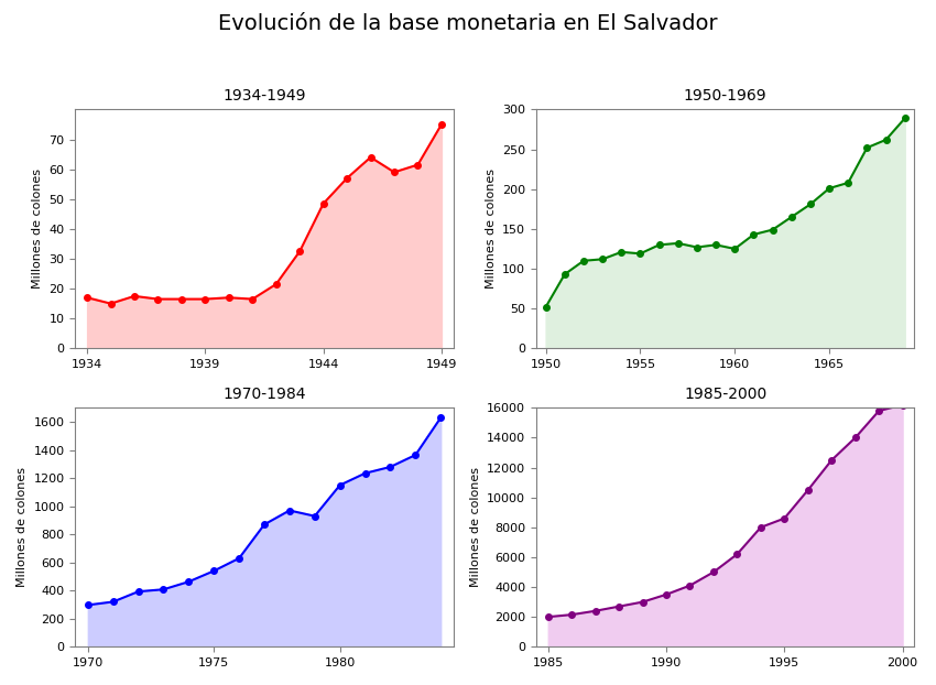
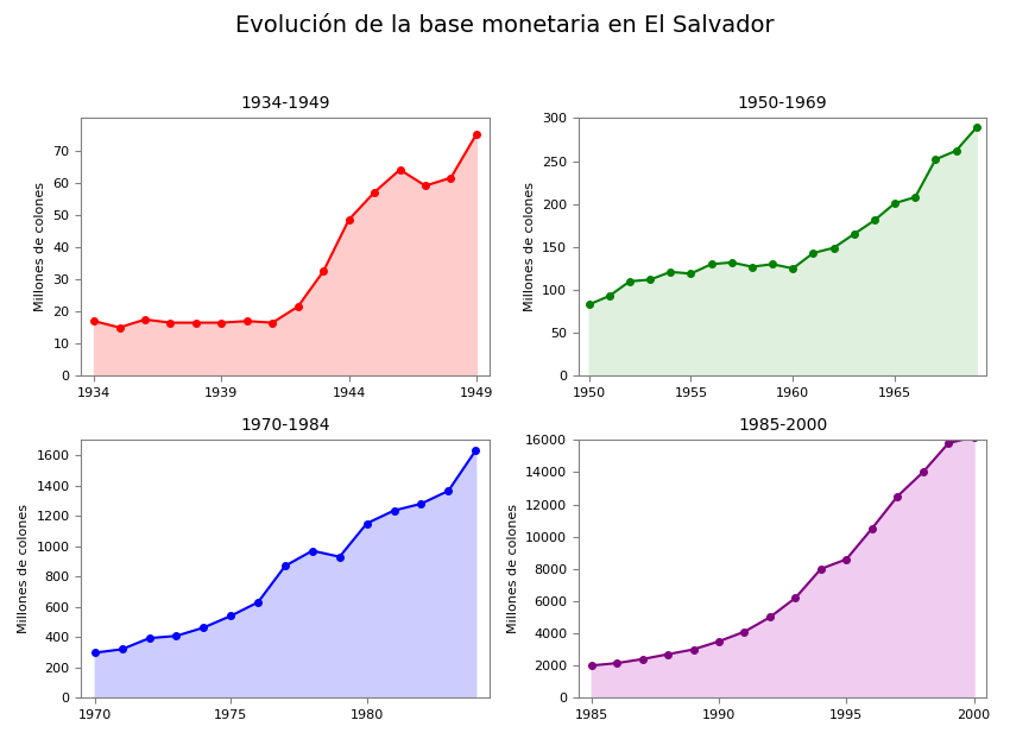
1950-1969/1950: 52 -> 83
